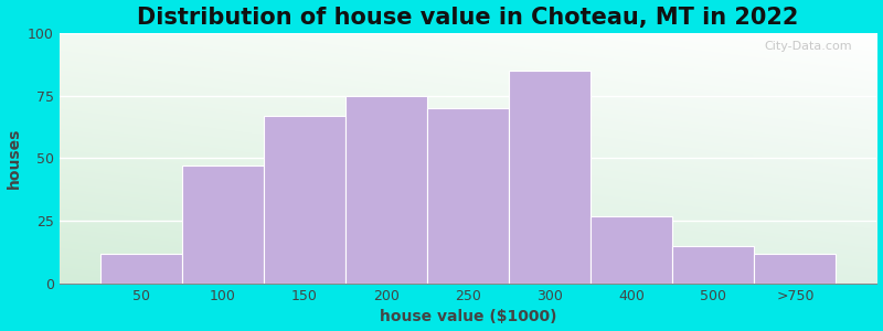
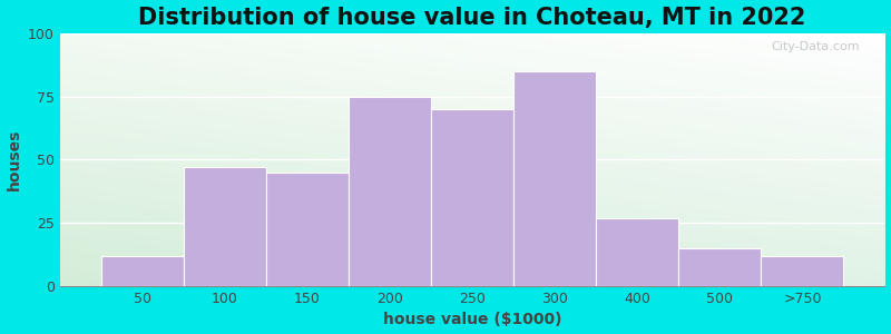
150: 67 -> 45
